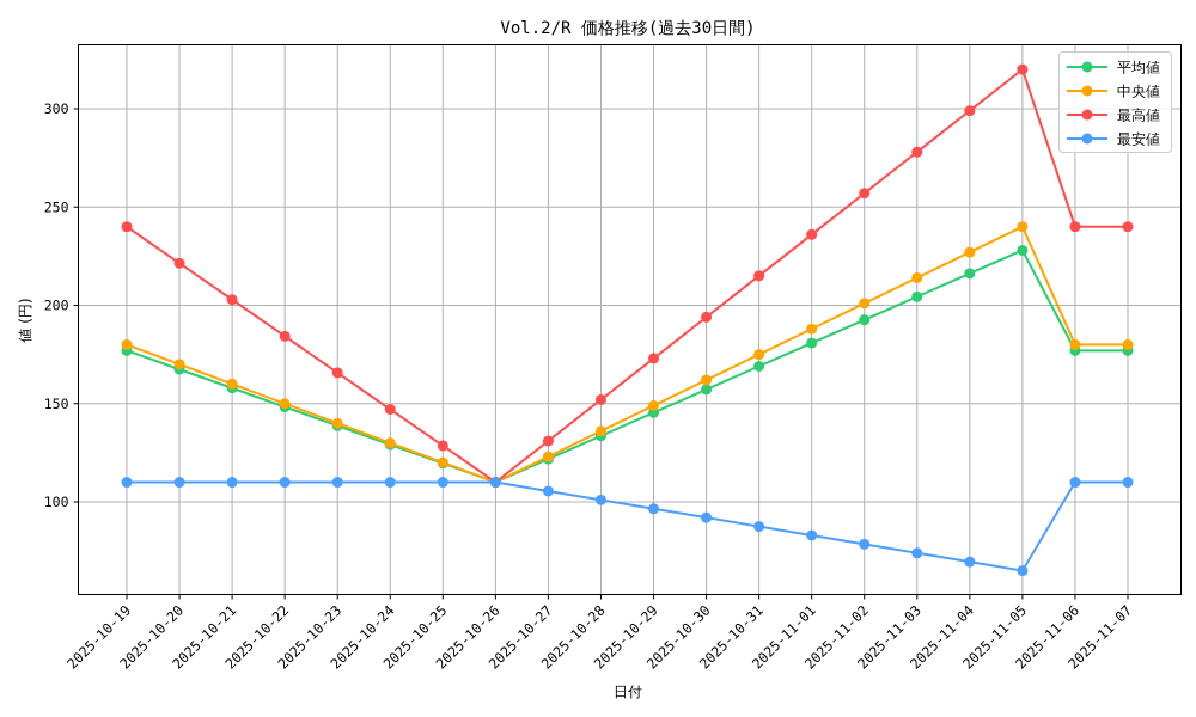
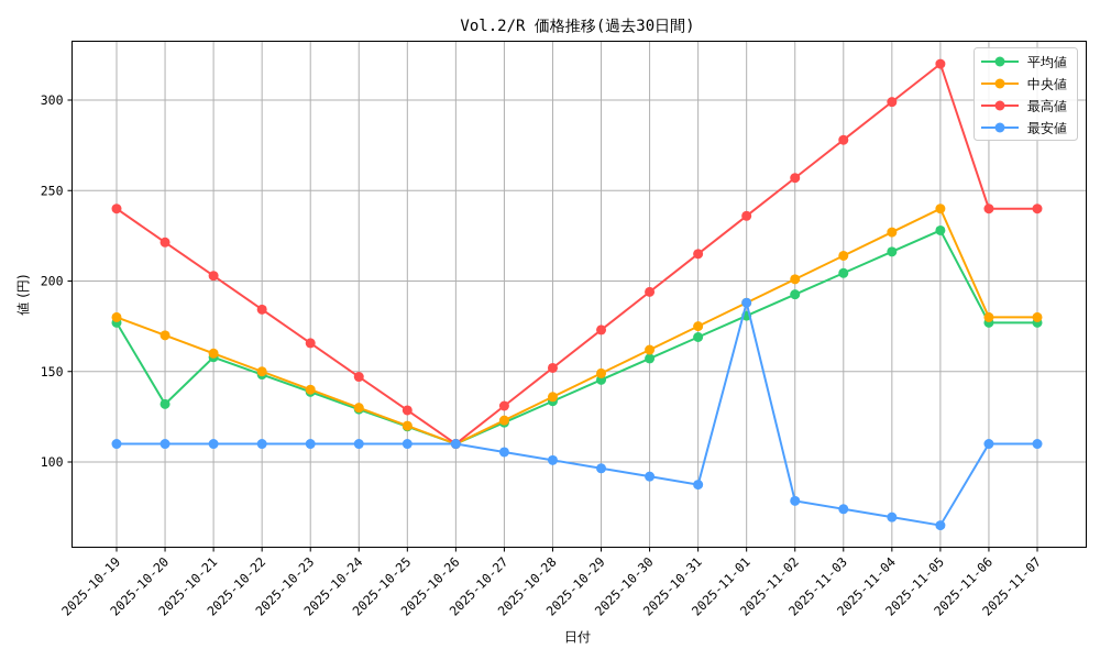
平均値/2025-10-20: 167 -> 132
最安値/2025-11-01: 83 -> 188
